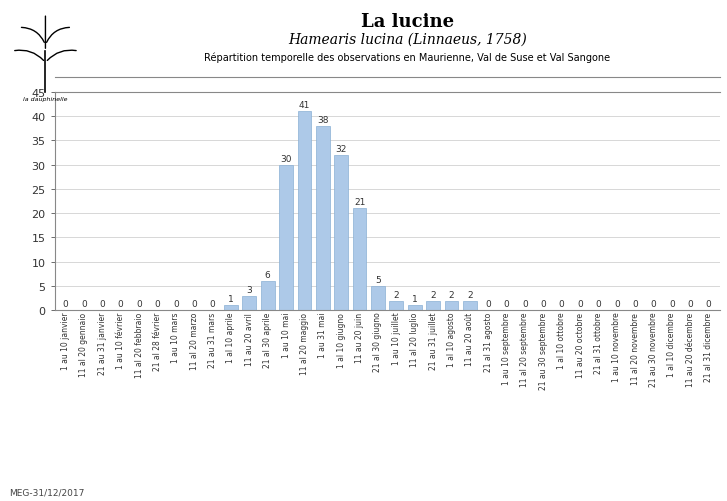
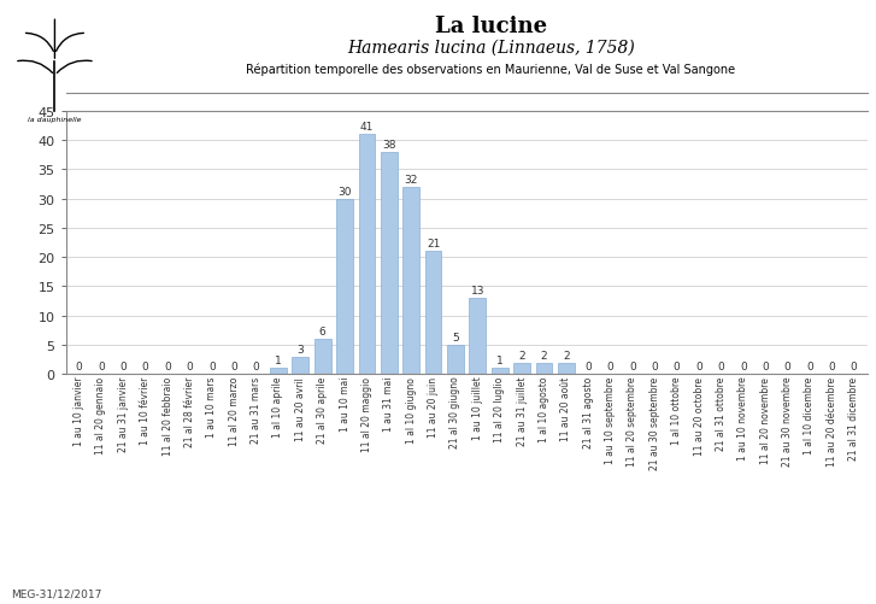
1 au 10 juillet: 2 -> 13
